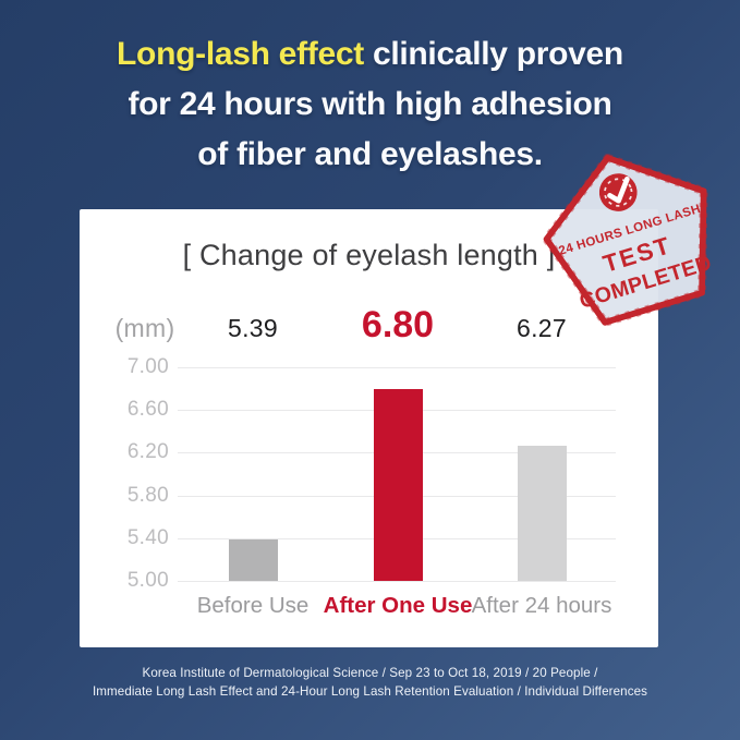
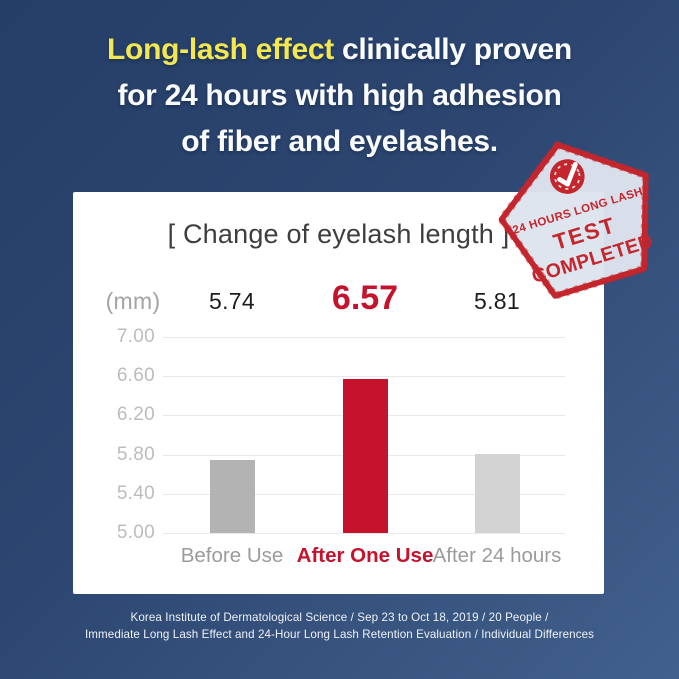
Before Use: 5.39 -> 5.74
After One Use: 6.80 -> 6.57
After 24 hours: 6.27 -> 5.81
